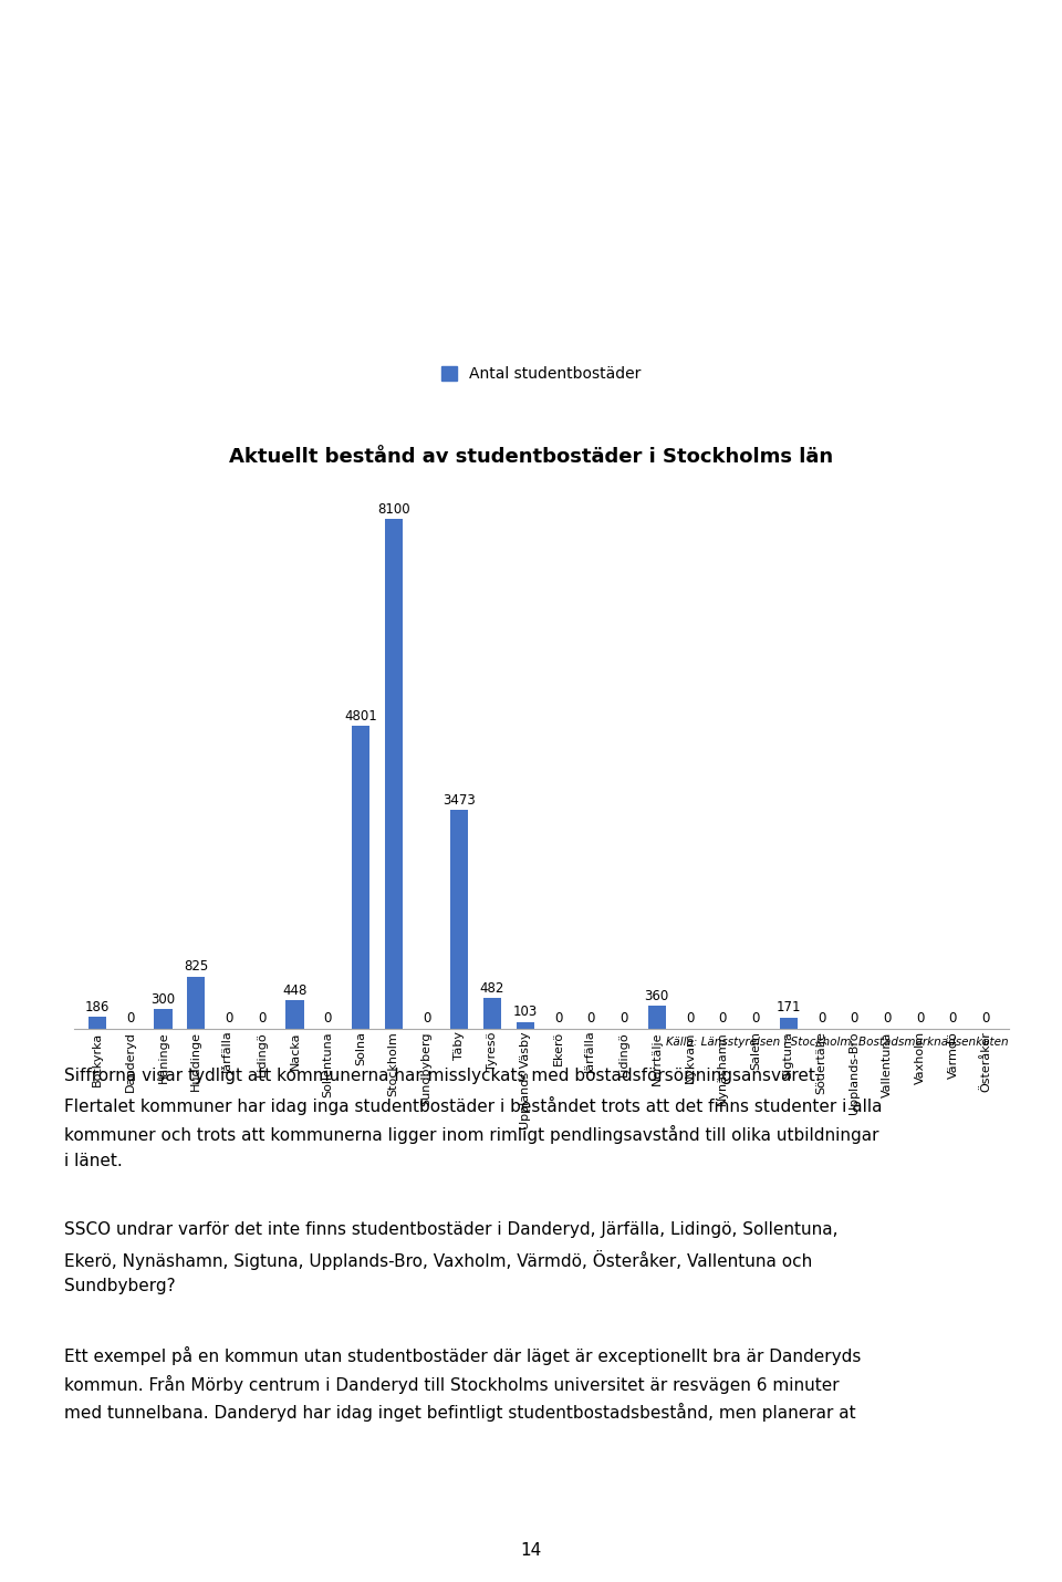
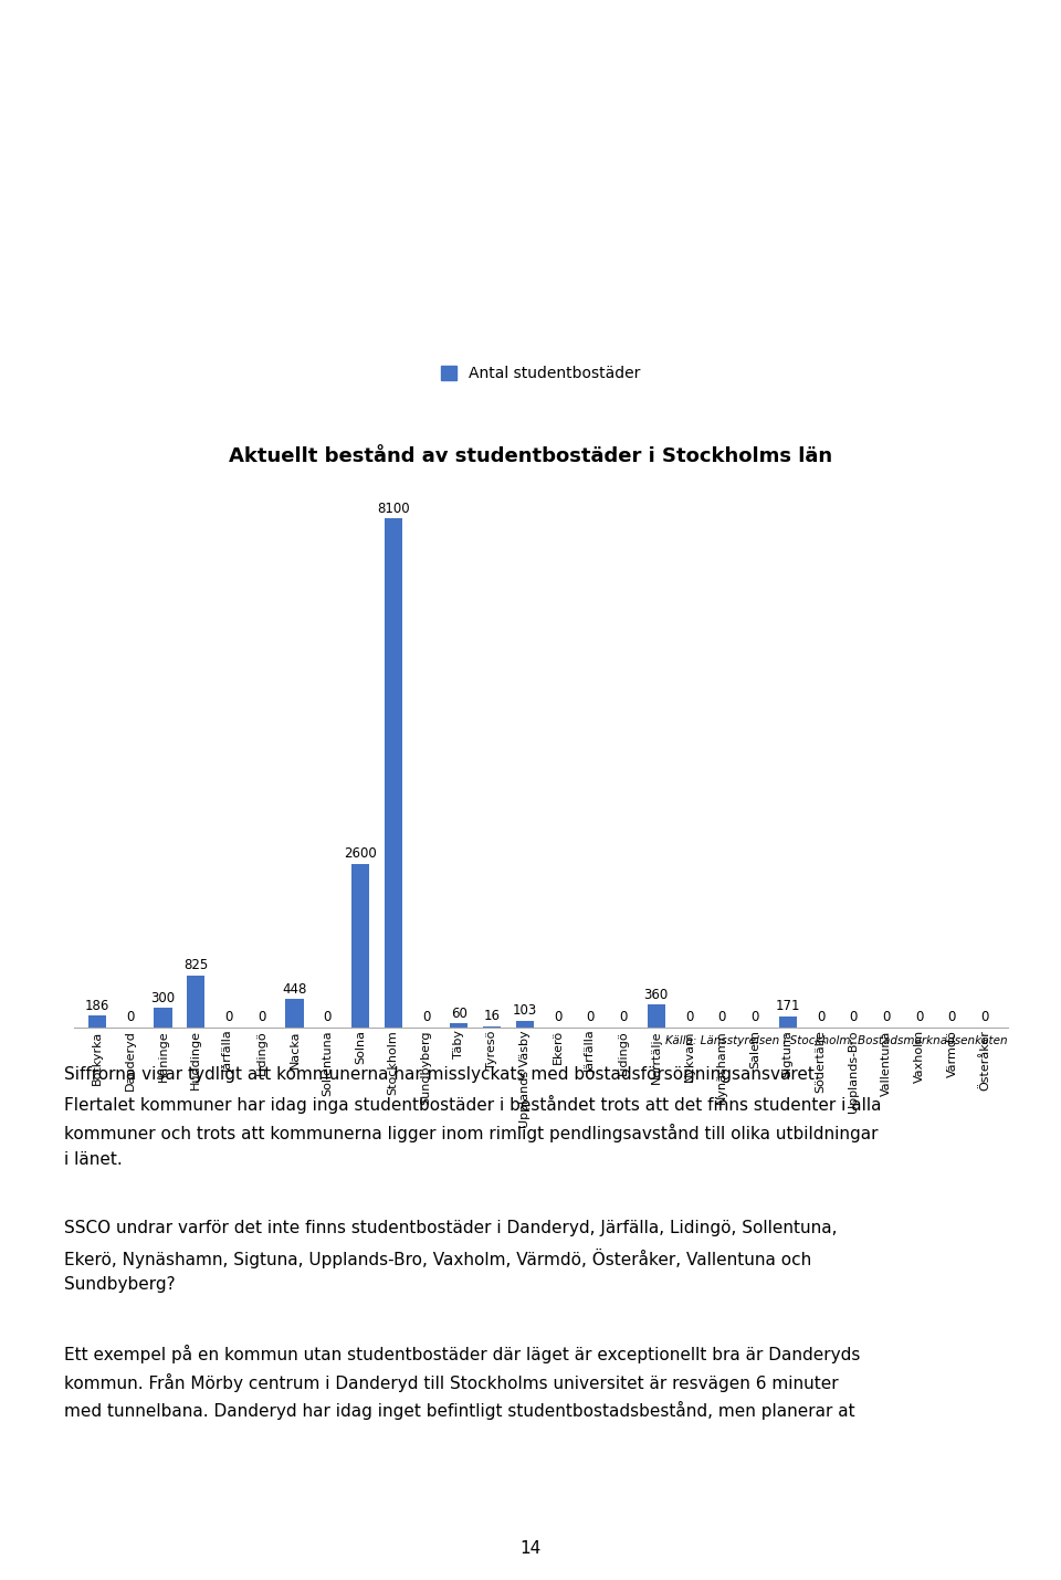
Solna: 4801 -> 2600
Täby: 3473 -> 60
Tyresö: 482 -> 16
